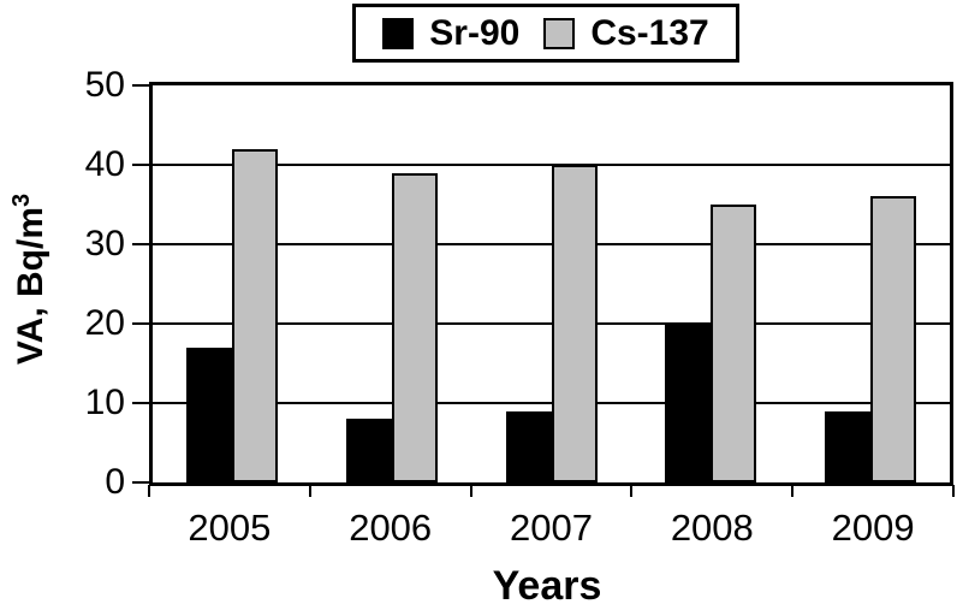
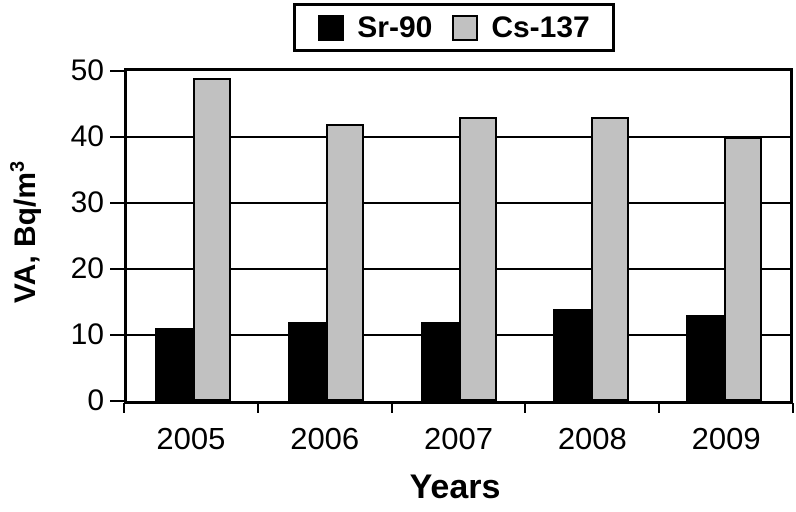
Sr-90/2005: 17 -> 11
Cs-137/2005: 42 -> 49
Sr-90/2006: 8 -> 12
Cs-137/2006: 39 -> 42
Sr-90/2007: 9 -> 12
Cs-137/2007: 40 -> 43
Sr-90/2008: 20 -> 14
Cs-137/2008: 35 -> 43
Sr-90/2009: 9 -> 13
Cs-137/2009: 36 -> 40
